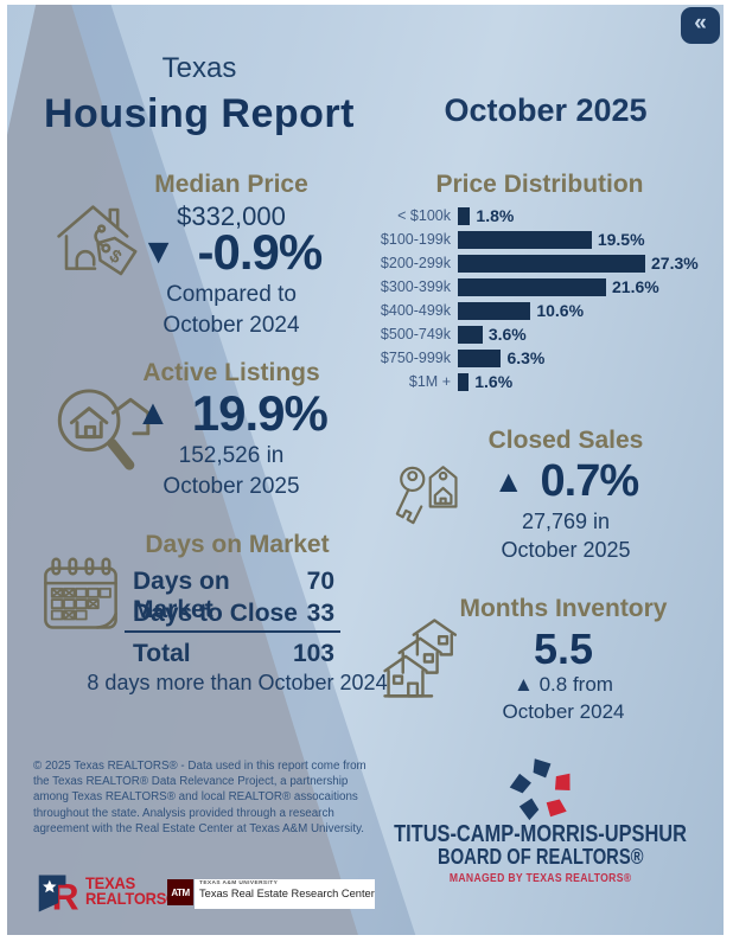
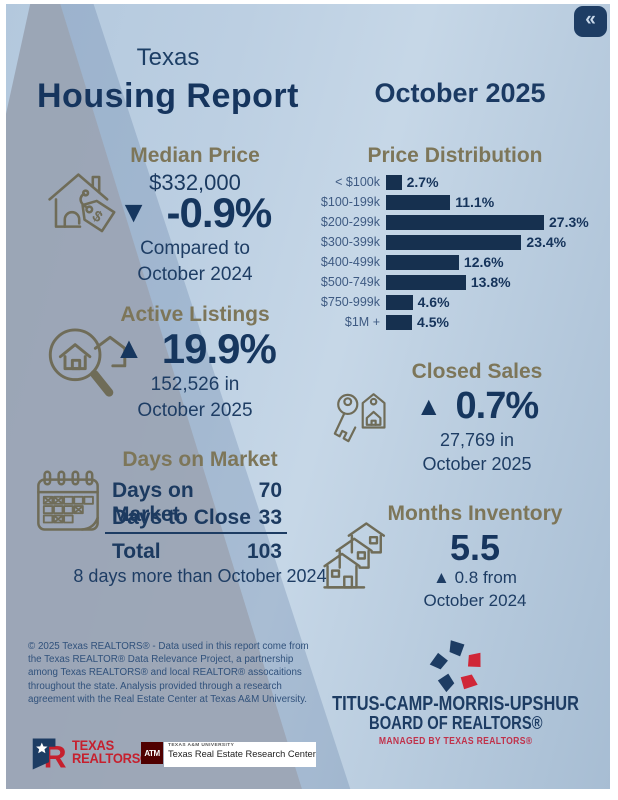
< $100k: 1.8% -> 2.7%
$100-199k: 19.5% -> 11.1%
$300-399k: 21.6% -> 23.4%
$400-499k: 10.6% -> 12.6%
$500-749k: 3.6% -> 13.8%
$750-999k: 6.3% -> 4.6%
$1M +: 1.6% -> 4.5%
